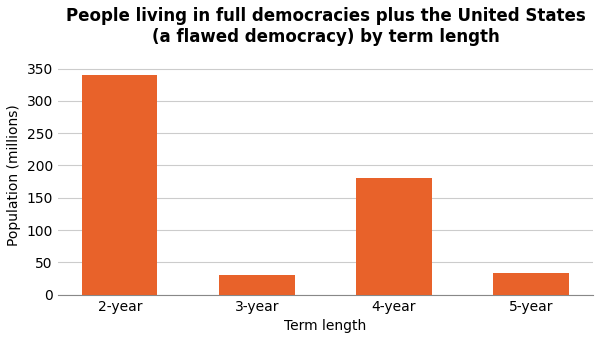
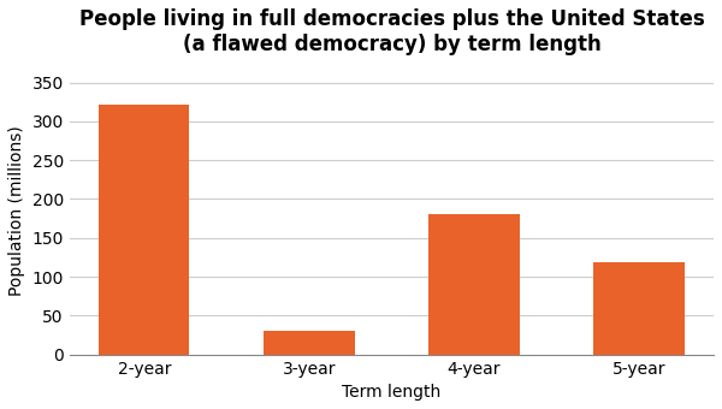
2-year: 340 -> 322
5-year: 34 -> 118
